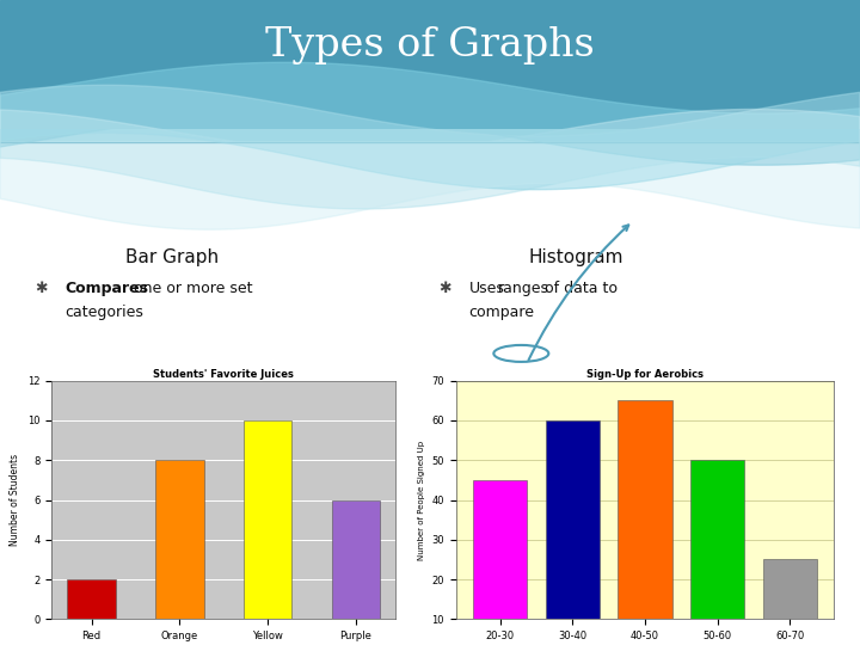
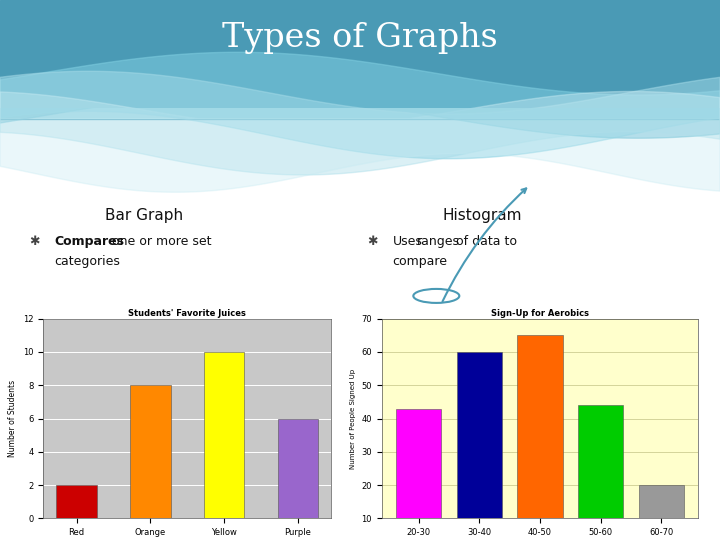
Sign-Up for Aerobics/20-30: 45 -> 43
Sign-Up for Aerobics/50-60: 50 -> 44
Sign-Up for Aerobics/60-70: 25 -> 20
